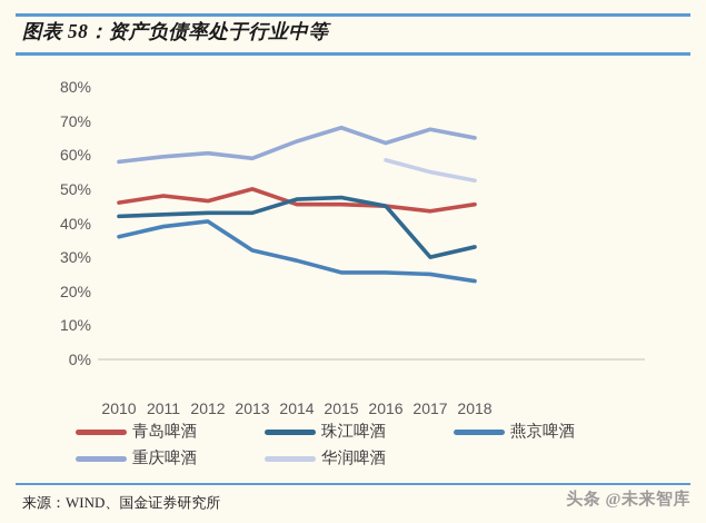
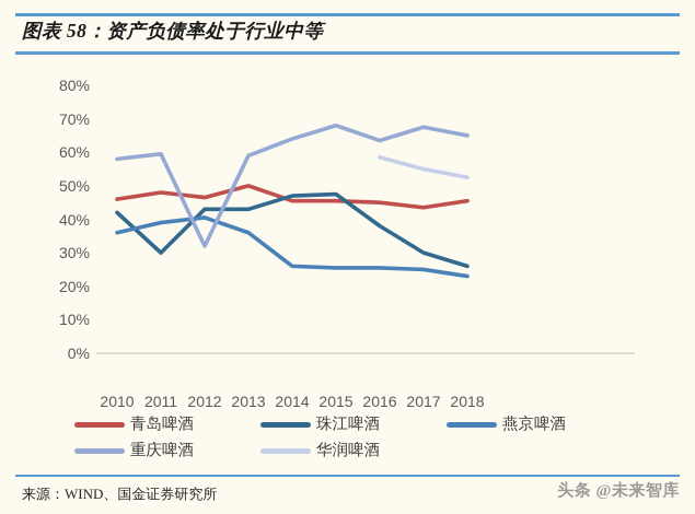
珠江啤酒/2011: 42% -> 30%
重庆啤酒/2012: 60% -> 32%
燕京啤酒/2013: 32% -> 36%
燕京啤酒/2014: 29% -> 26%
珠江啤酒/2016: 45% -> 38%
珠江啤酒/2018: 33% -> 26%
